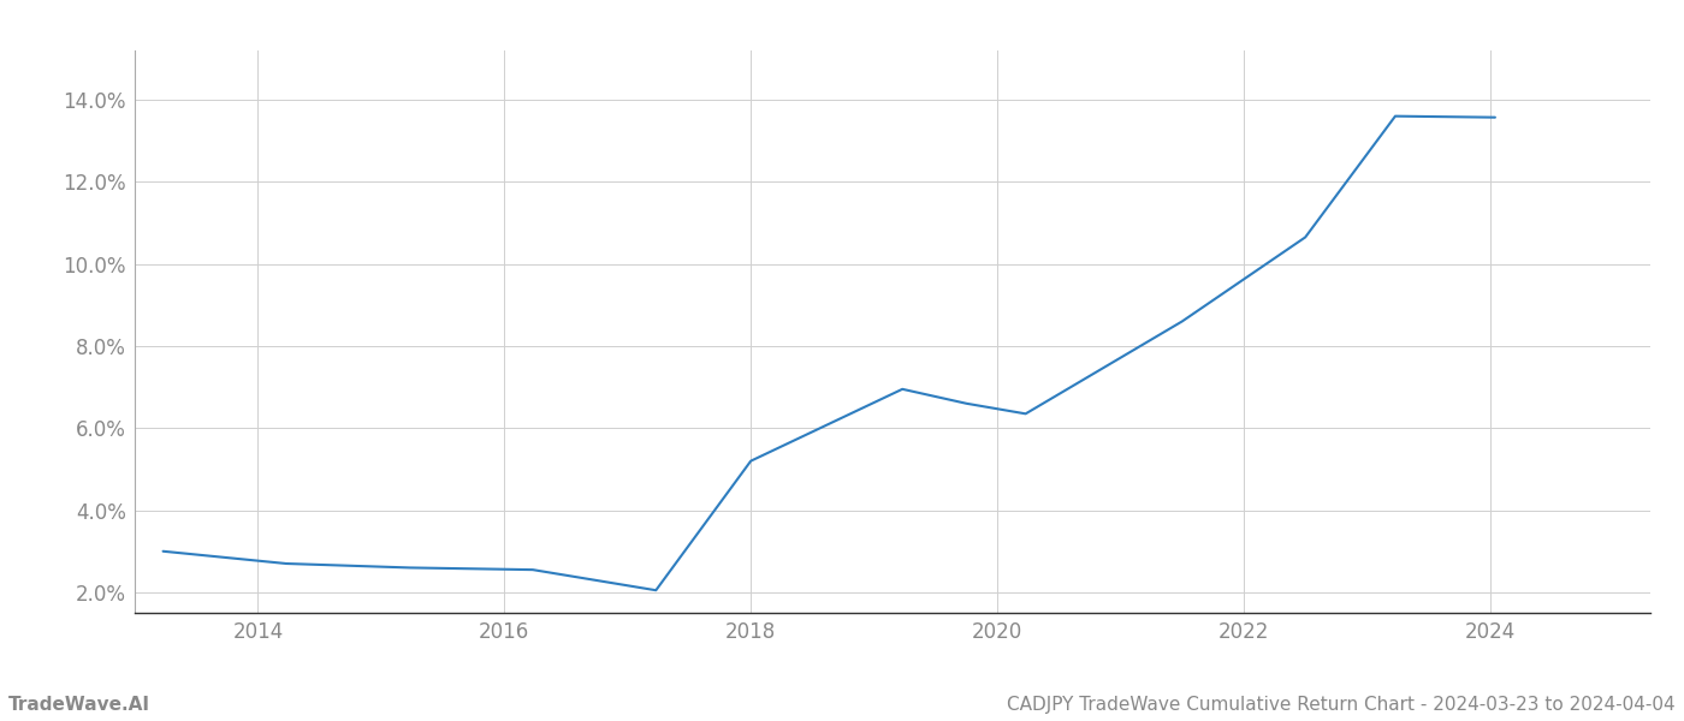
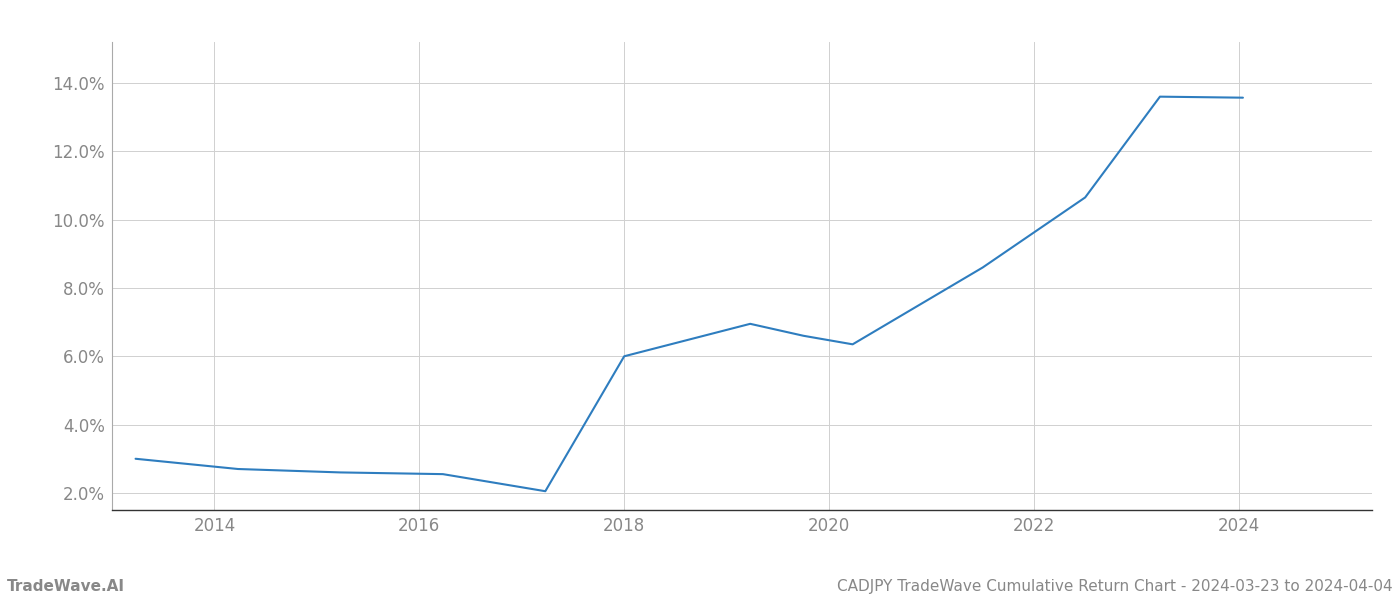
2018: 5.20% -> 6.00%
